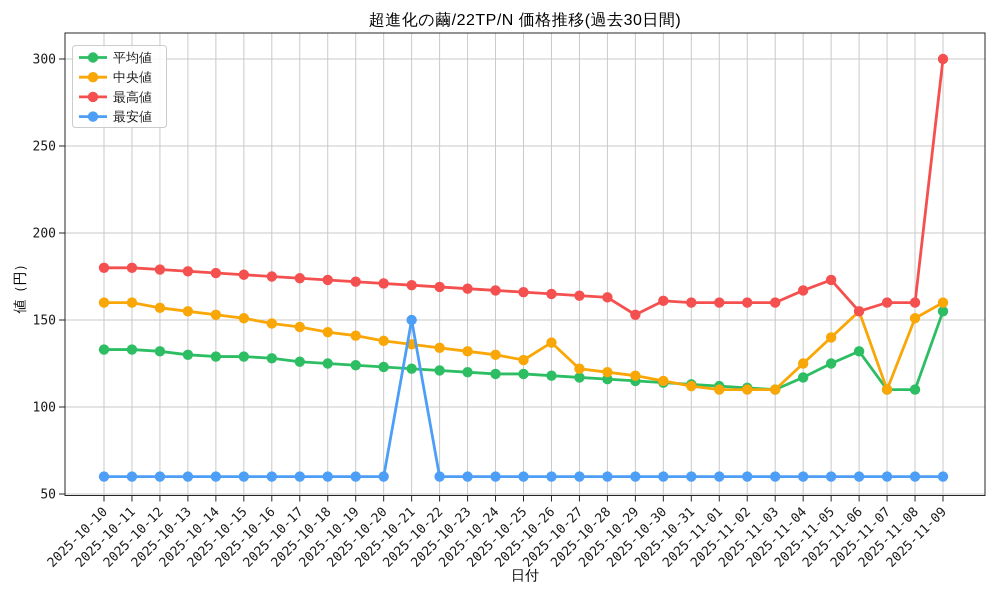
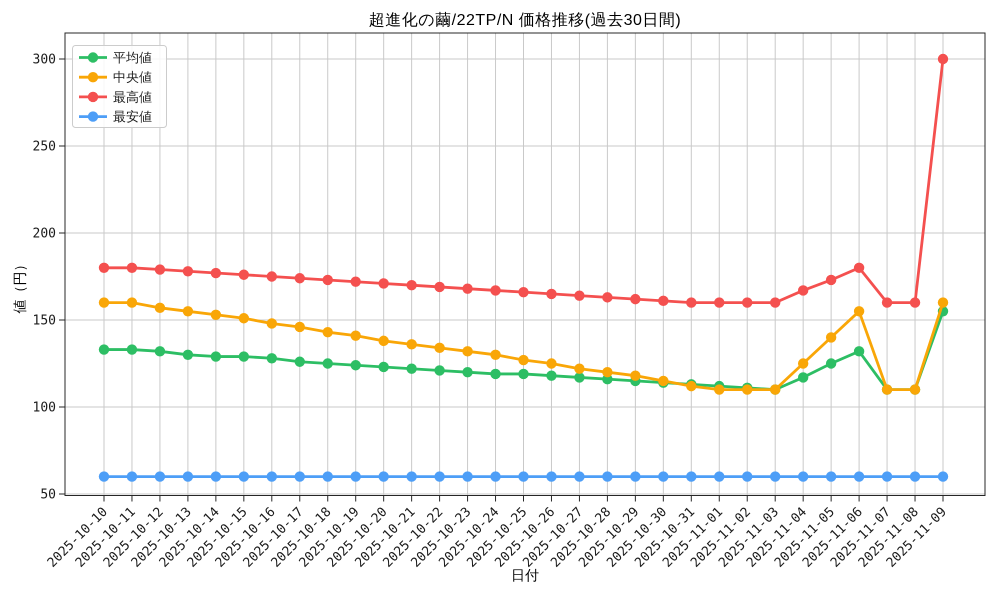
最安値/2025-10-21: 150 -> 60
中央値/2025-10-26: 137 -> 125
最高値/2025-10-29: 153 -> 162
最高値/2025-11-06: 155 -> 180
中央値/2025-11-08: 151 -> 110
